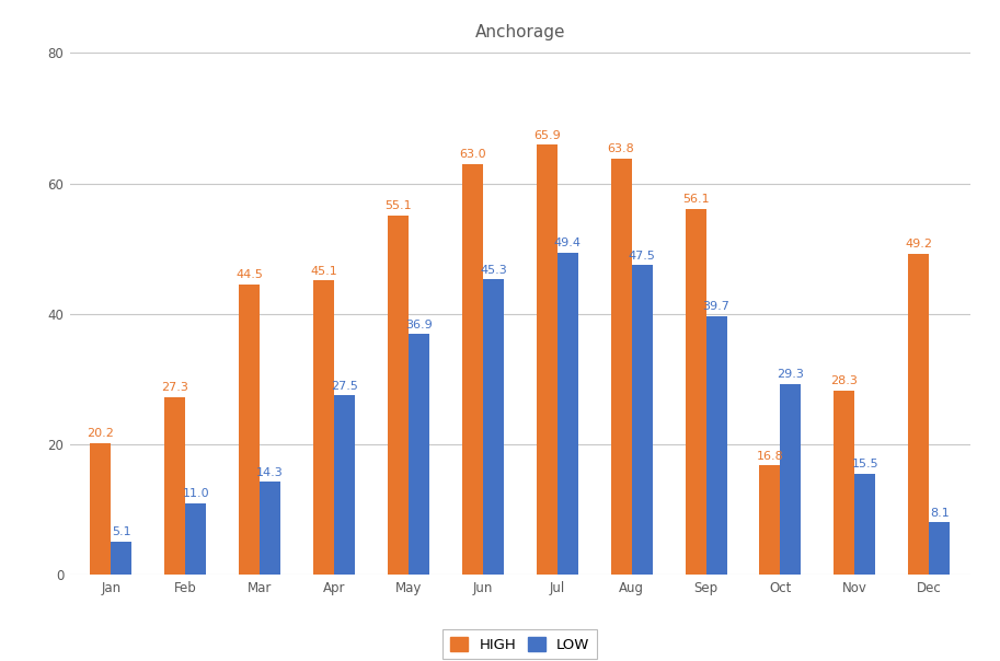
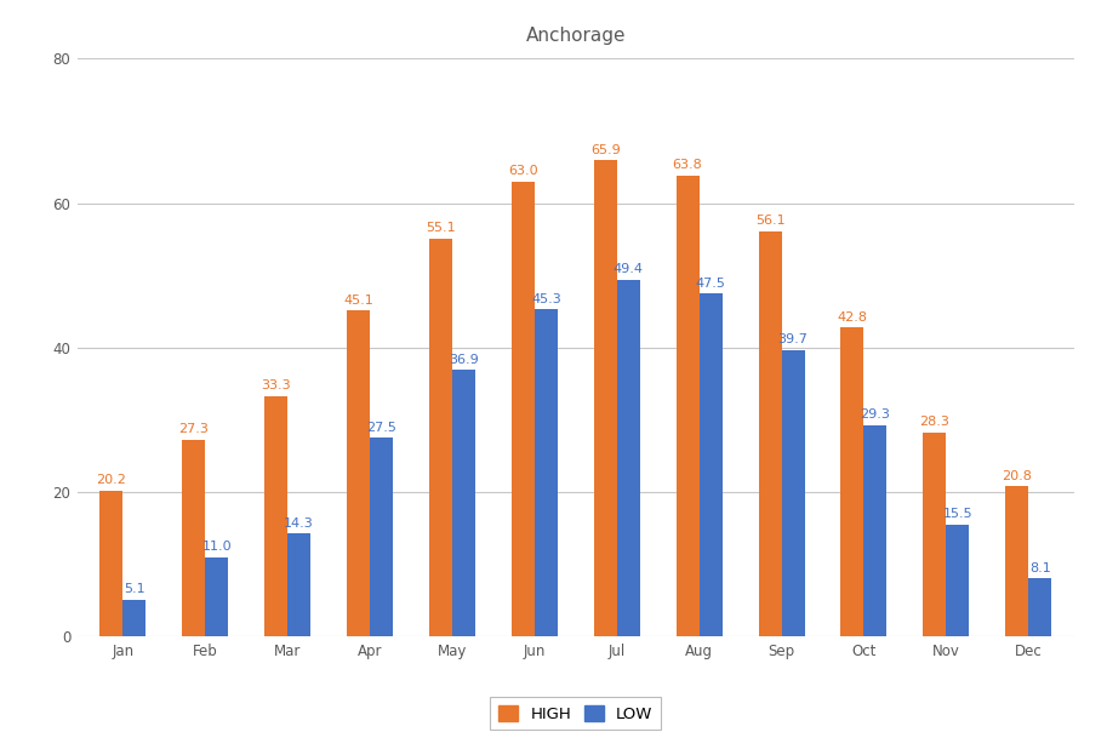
HIGH/Mar: 44.5 -> 33.3
HIGH/Oct: 16.8 -> 42.8
HIGH/Dec: 49.2 -> 20.8
